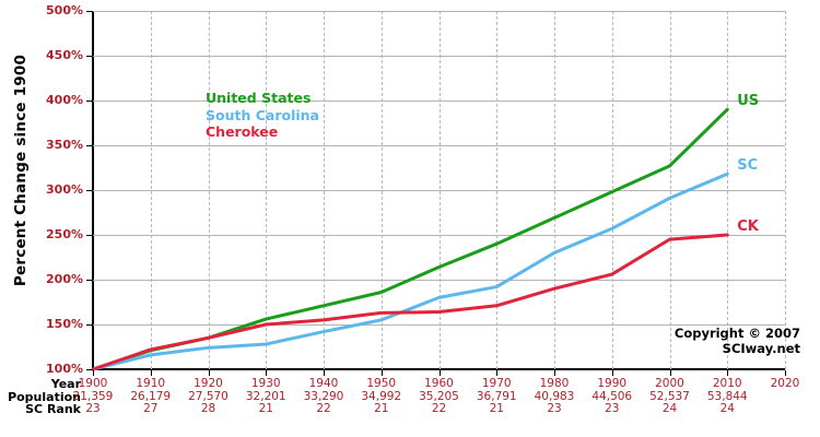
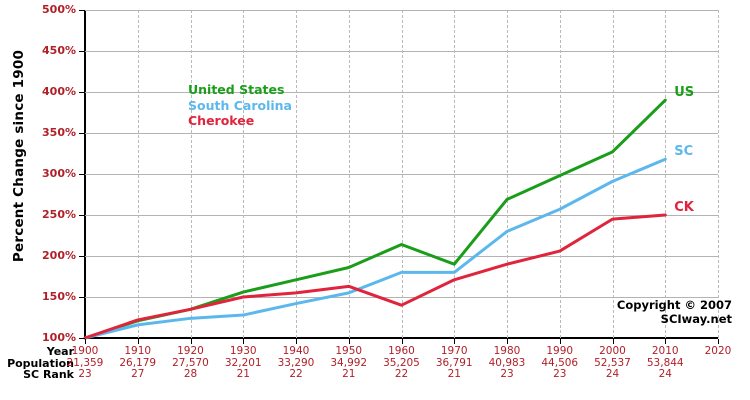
Cherokee/1960: 160% -> 140%
United States/1970: 240% -> 190%
South Carolina/1970: 190% -> 180%
